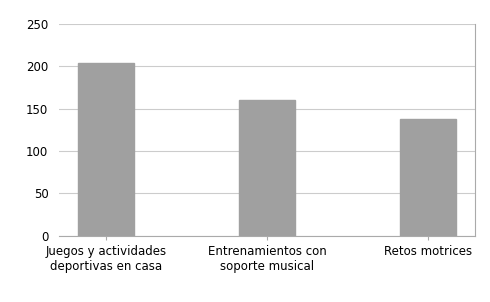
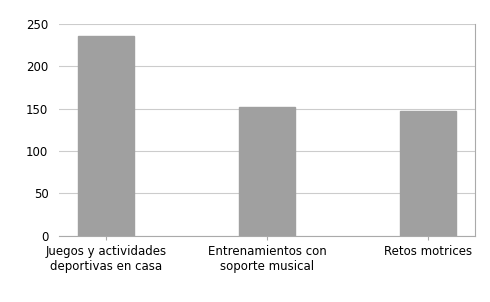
Juegos y actividades deportivas en casa: 204 -> 236
Entrenamientos con soporte musical: 160 -> 152
Retos motrices: 138 -> 147
